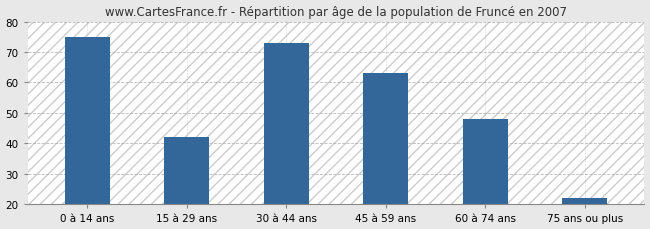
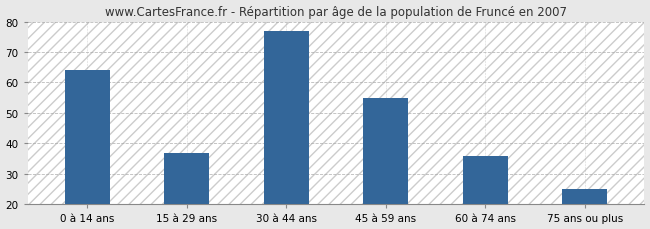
0 à 14 ans: 75 -> 64
15 à 29 ans: 42 -> 37
30 à 44 ans: 73 -> 77
45 à 59 ans: 63 -> 55
60 à 74 ans: 48 -> 36
75 ans ou plus: 22 -> 25
